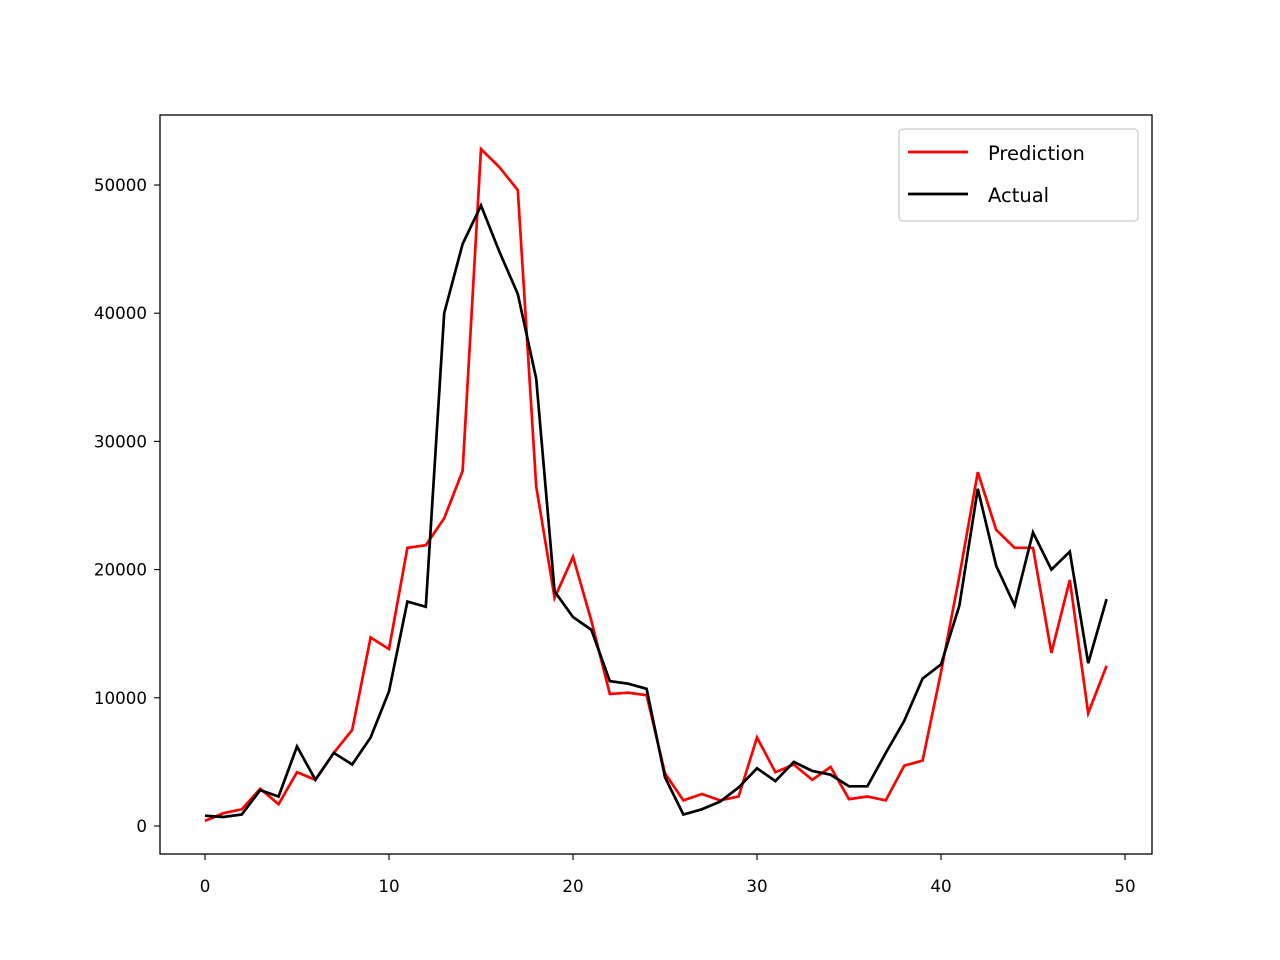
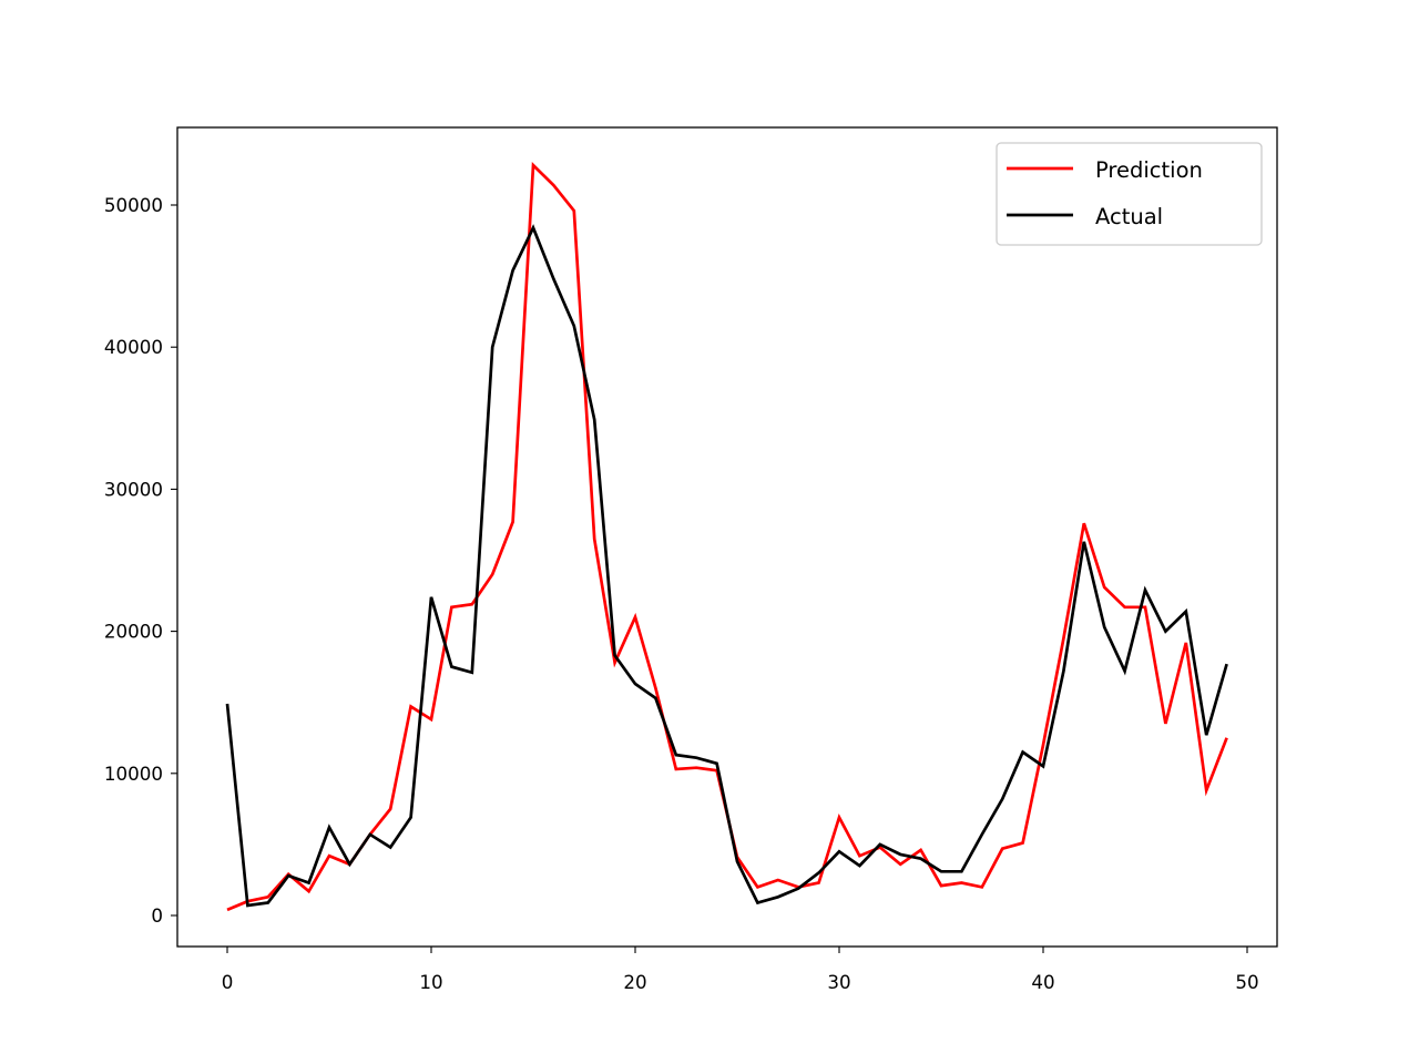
Actual/0: 800 -> 14900
Actual/10: 10500 -> 22400
Actual/40: 12600 -> 10500
